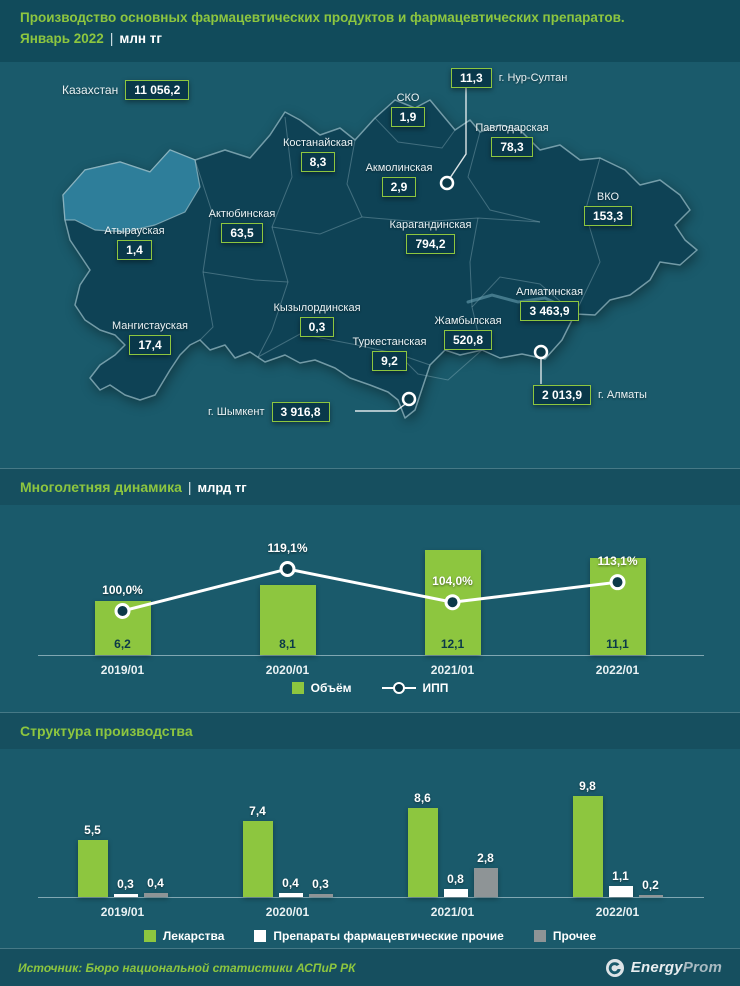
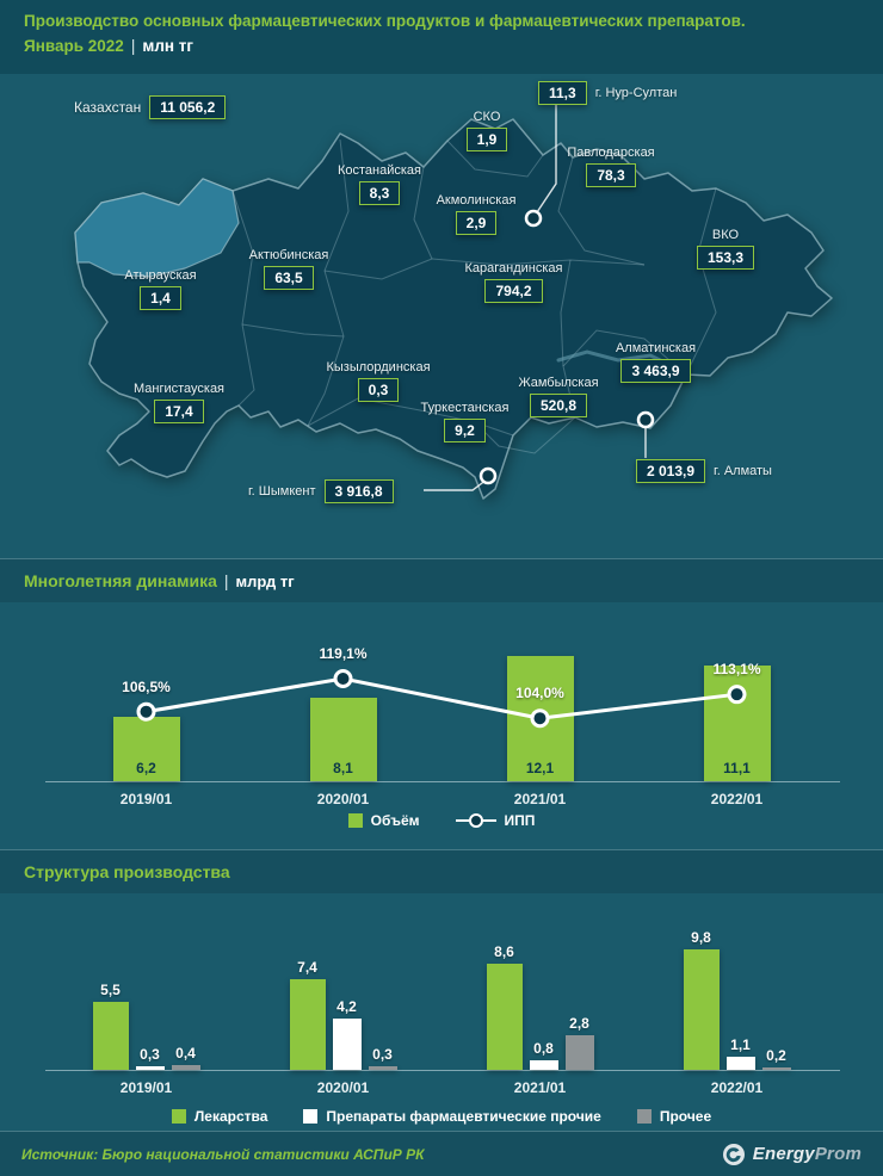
Многолетняя динамика/ИПП/2019/01: 100,0% -> 106,5%
Структура производства/Препараты фармацевтические прочие/2020/01: 0,4 -> 4,2
